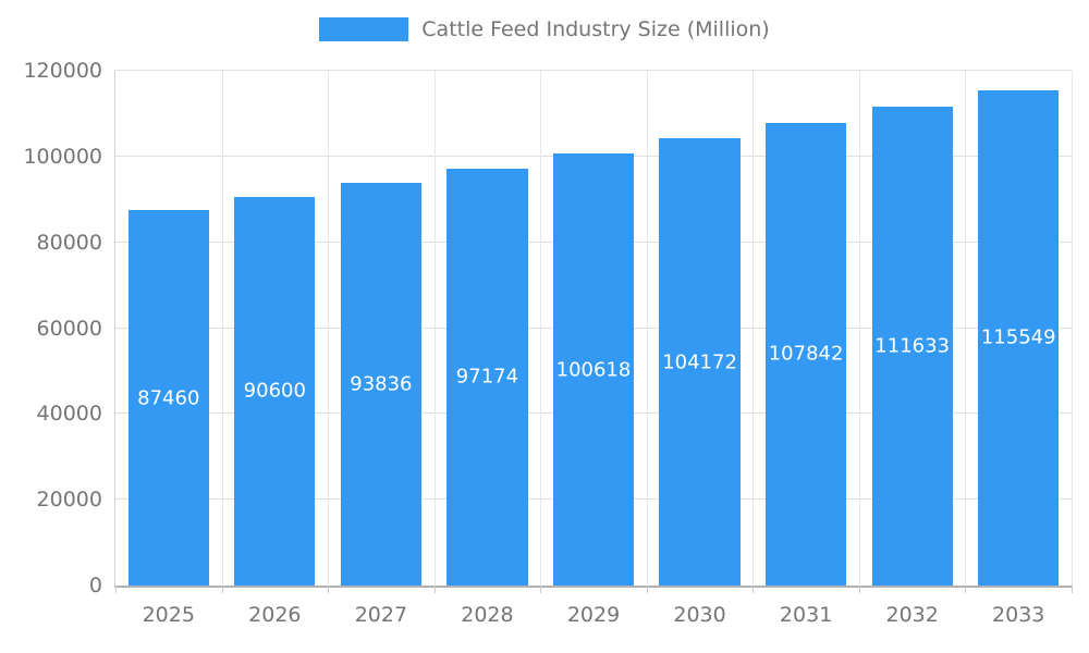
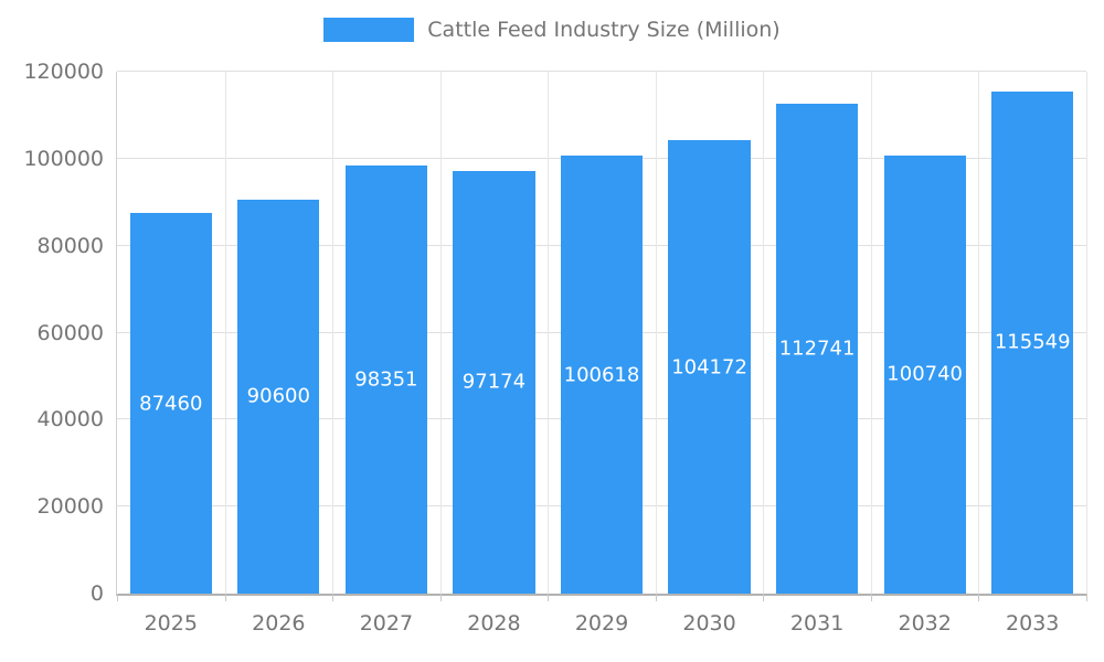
2027: 93836 -> 98351
2031: 107842 -> 112741
2032: 111633 -> 100740
